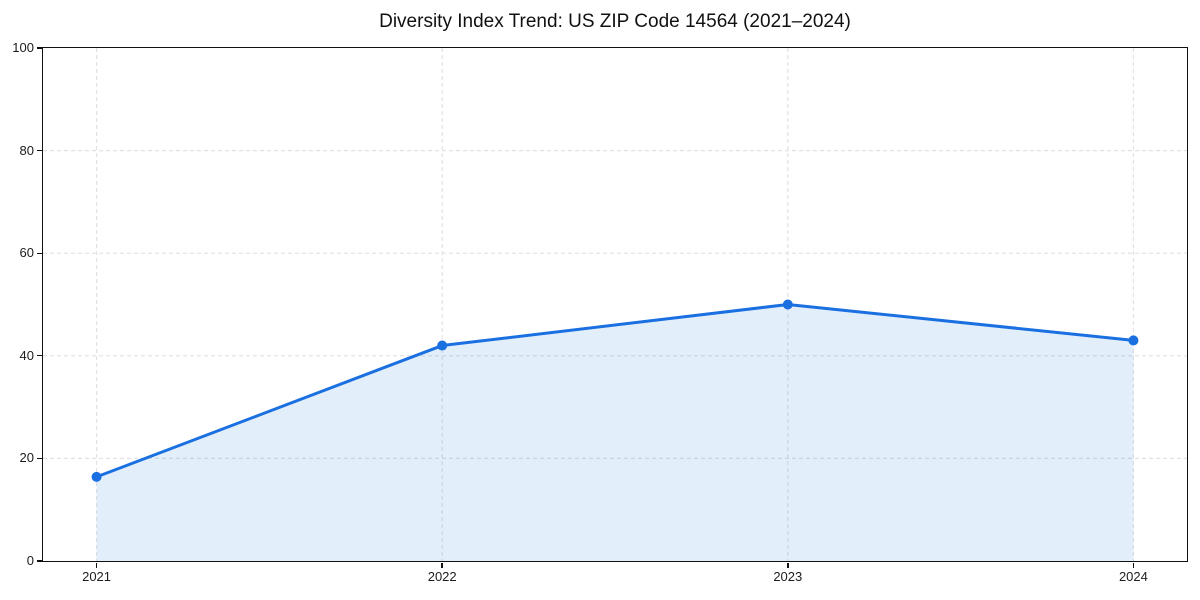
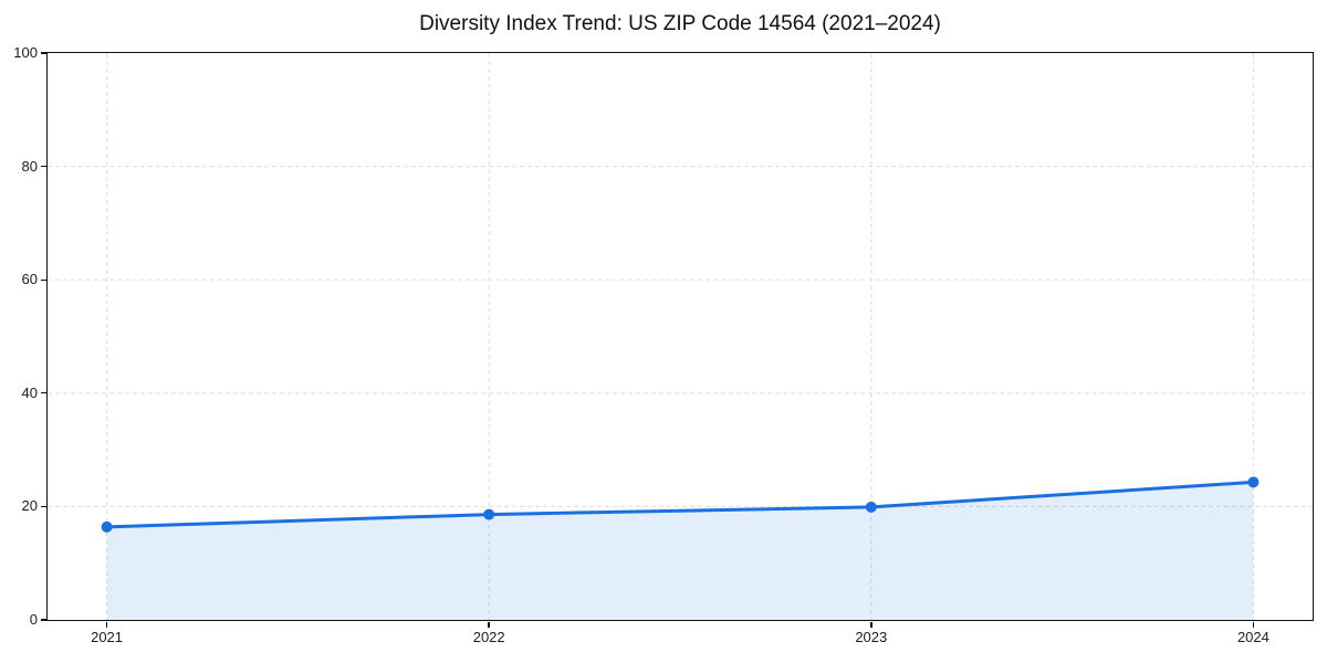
2022: 42 -> 19
2023: 50 -> 20
2024: 43 -> 24
